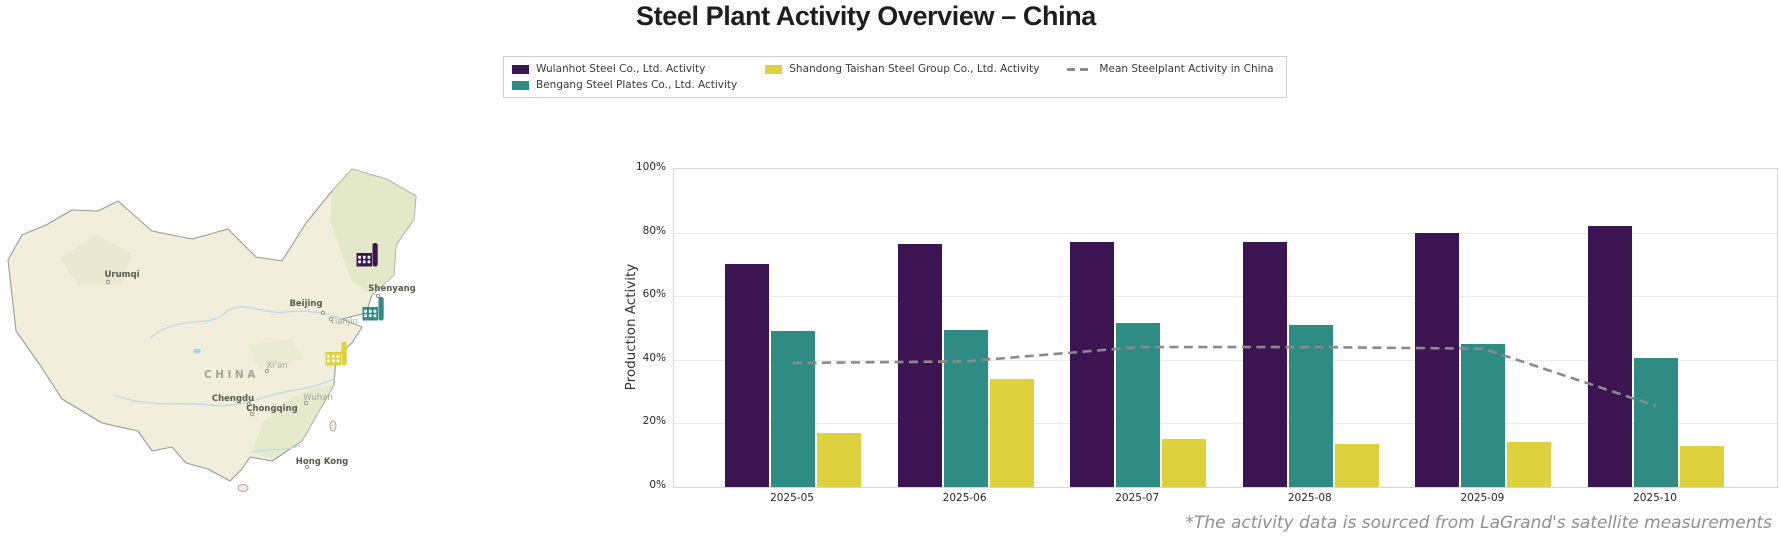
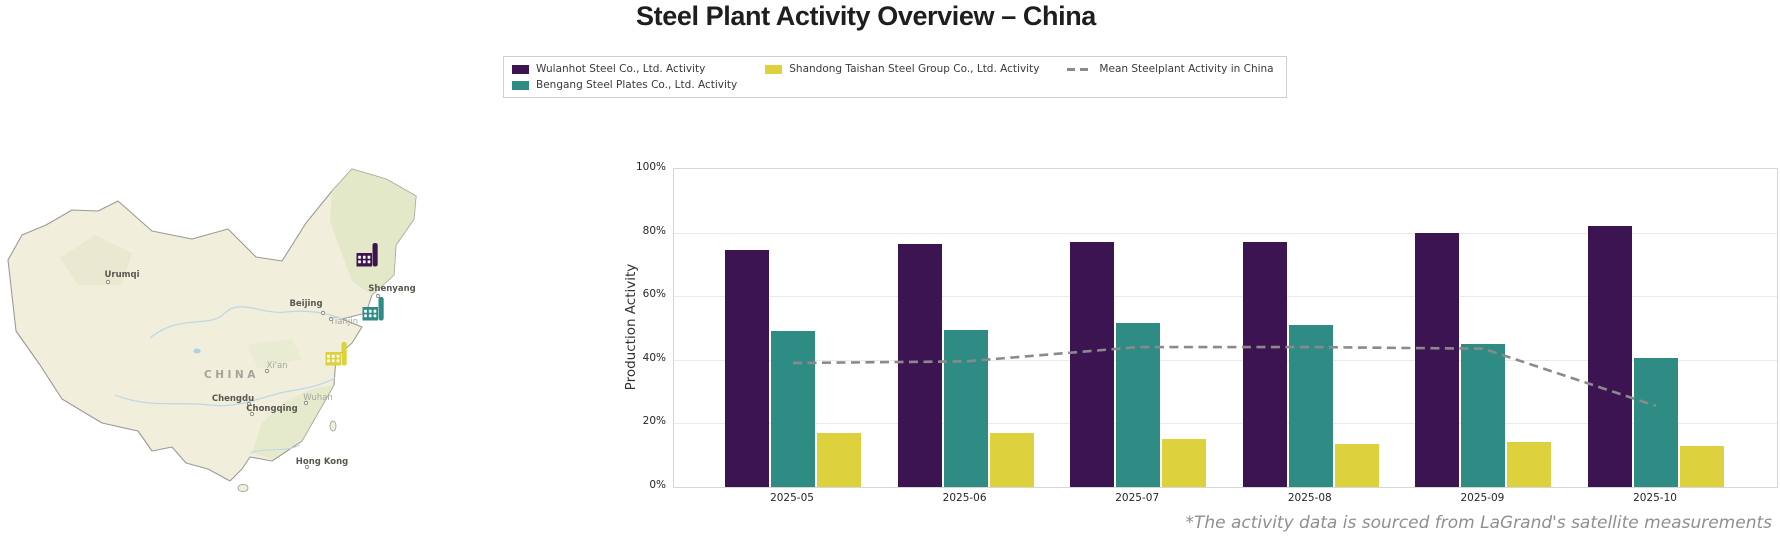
Wulanhot Steel Co., Ltd. Activity/2025-05: 70% -> 74%
Shandong Taishan Steel Group Co., Ltd. Activity/2025-06: 34% -> 17%
